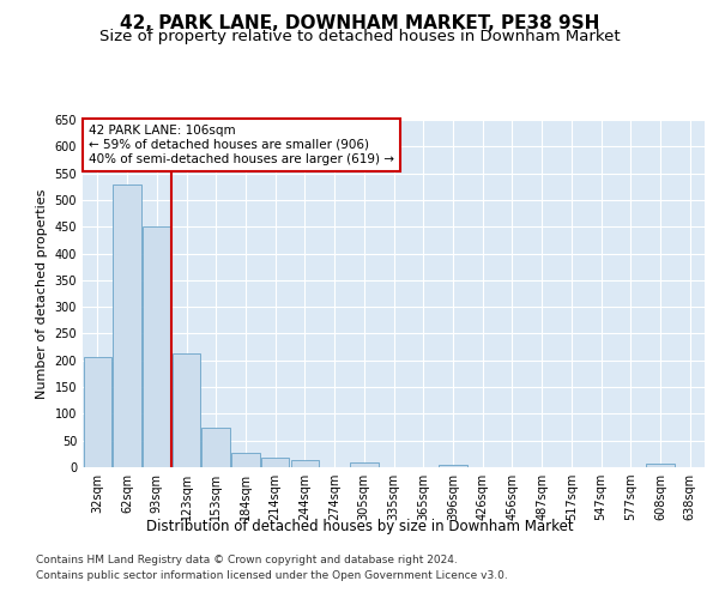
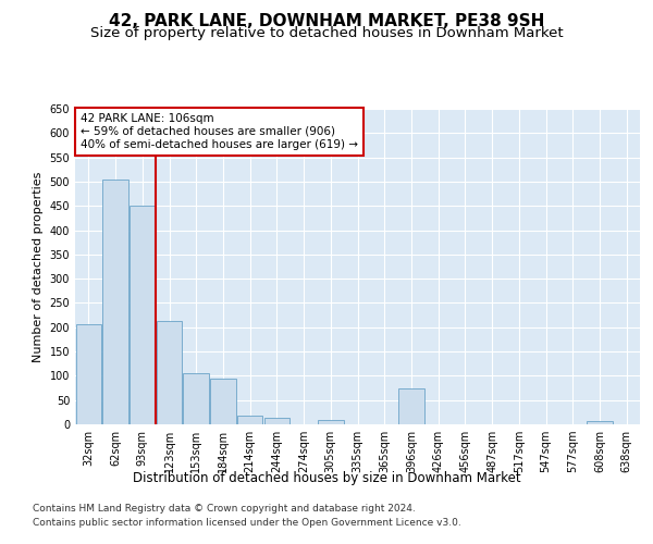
62sqm: 530 -> 505
153sqm: 75 -> 105
184sqm: 27 -> 95
396sqm: 5 -> 75
